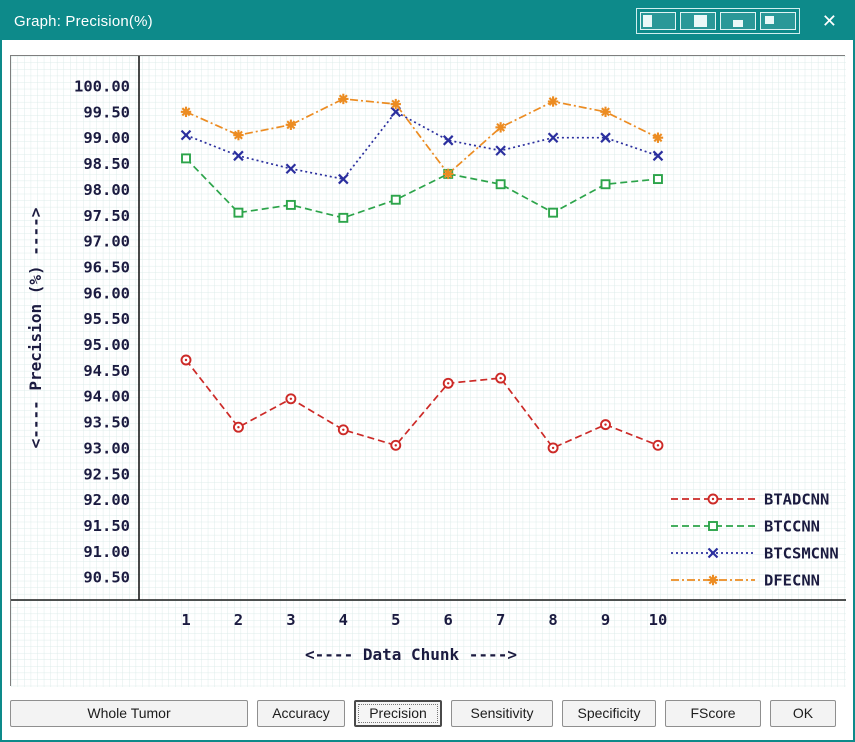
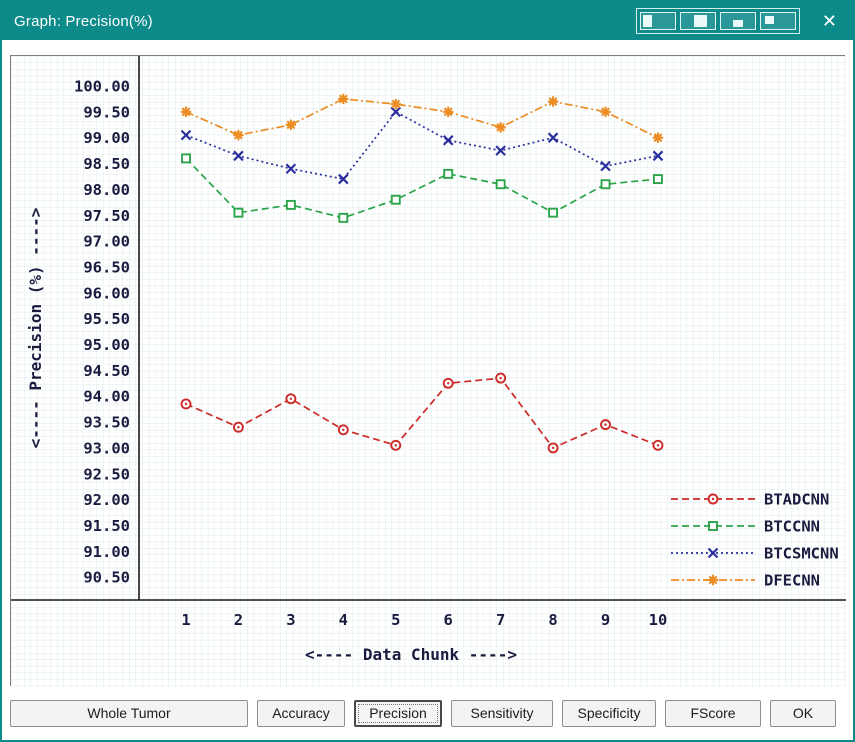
BTADCNN/1: 94.7 -> 93.8
DFECNN/6: 98.3 -> 99.5
BTCSMCNN/9: 99.0 -> 98.5
